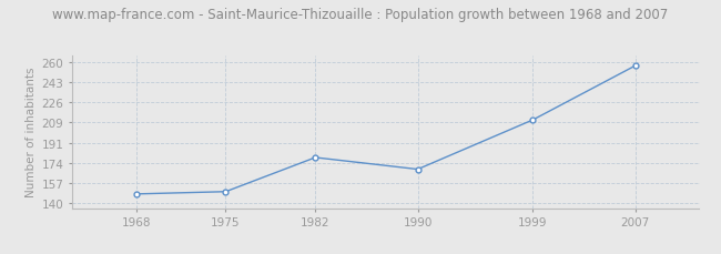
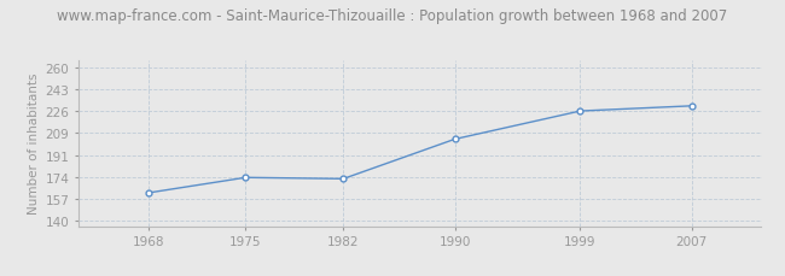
1968: 148 -> 162
1975: 150 -> 174
1982: 179 -> 173
1990: 169 -> 204
1999: 211 -> 226
2007: 257 -> 230
